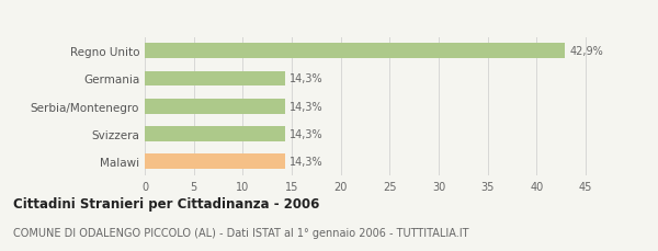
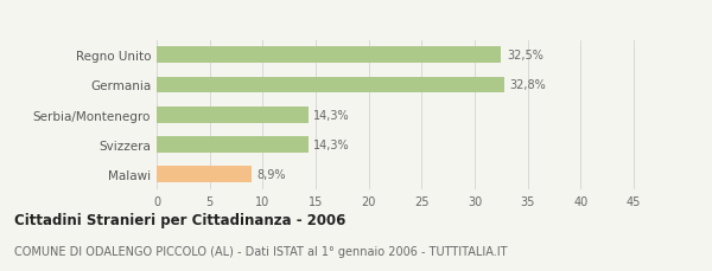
Regno Unito: 42,9% -> 32,5%
Germania: 14,3% -> 32,8%
Malawi: 14,3% -> 8,9%
